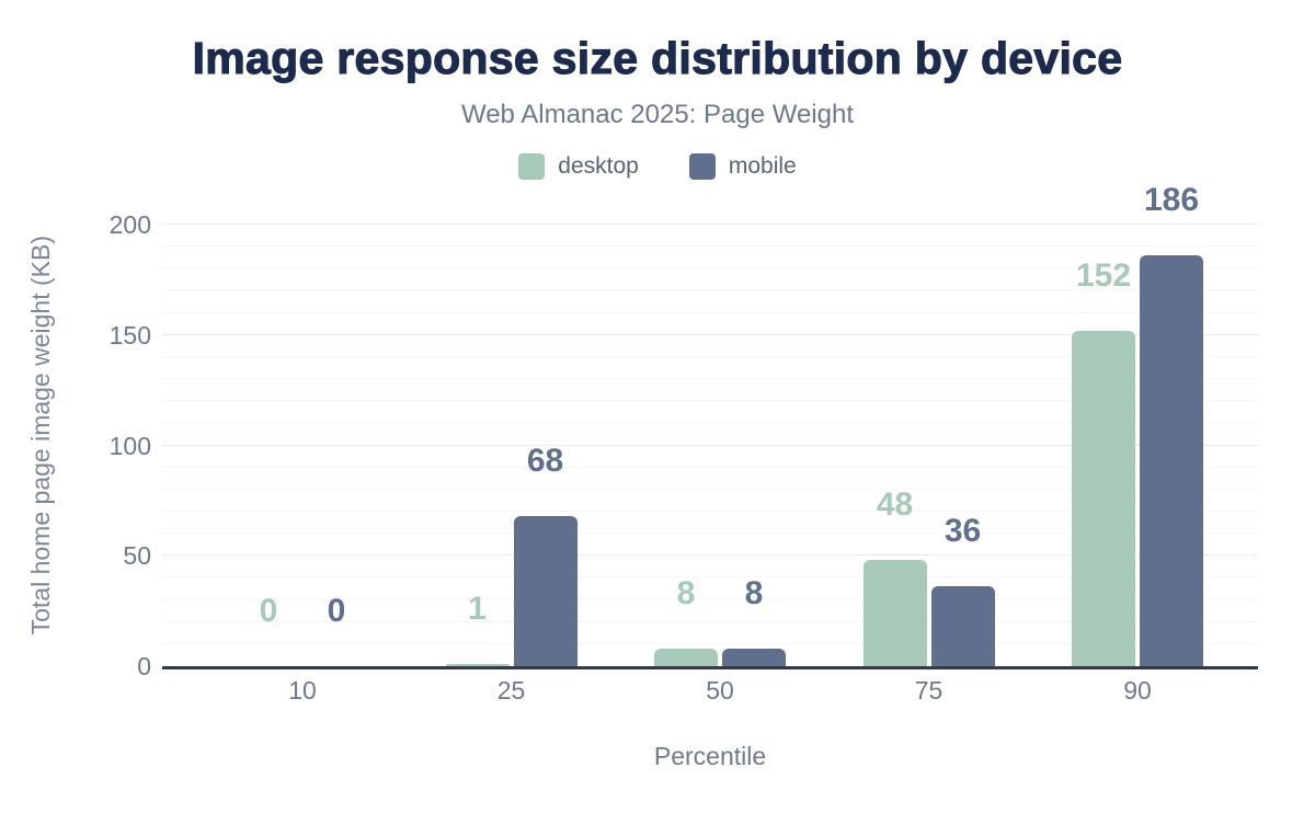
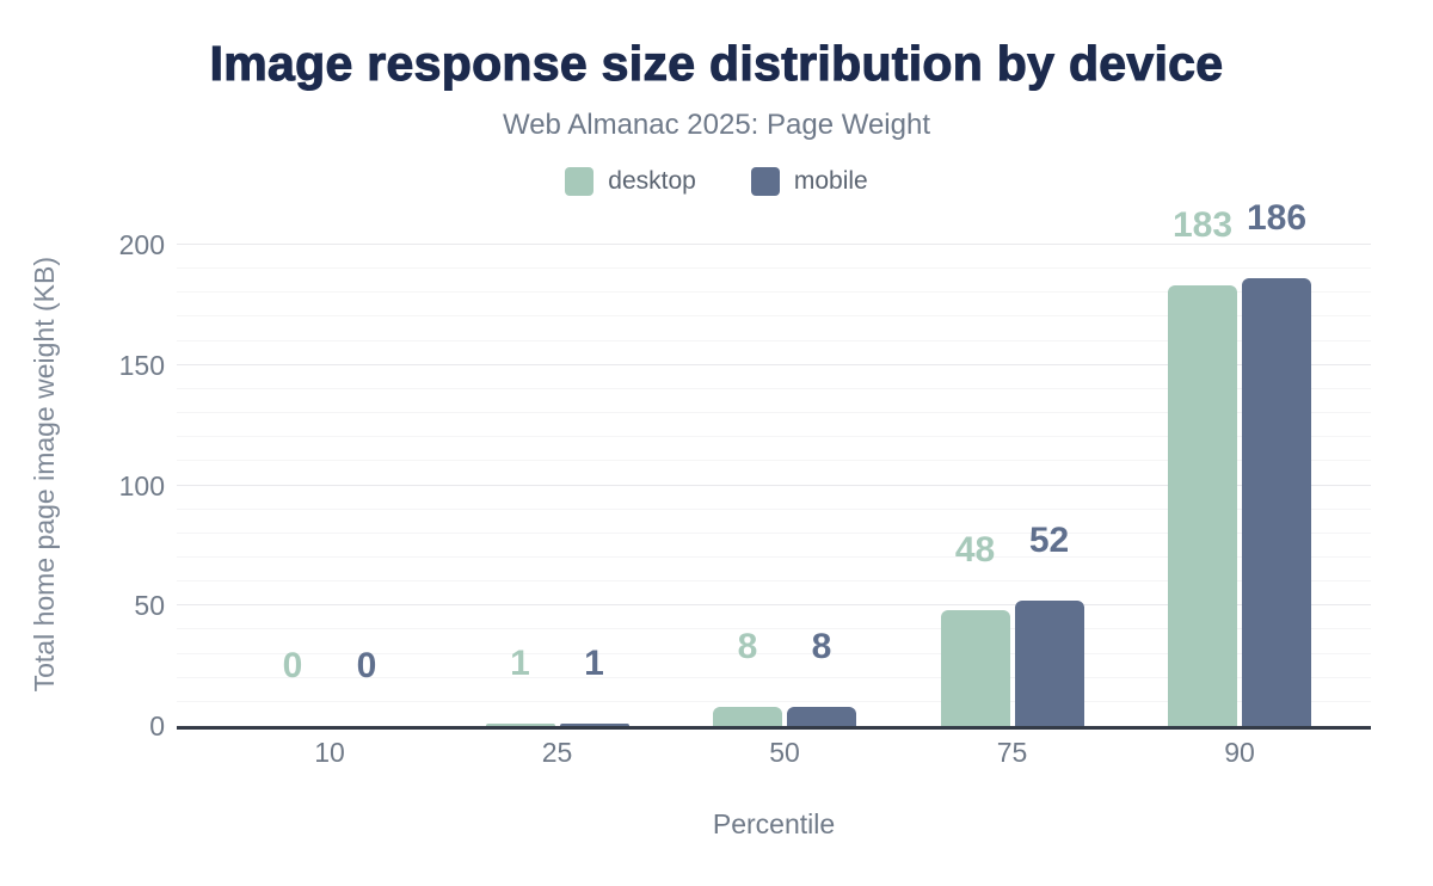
mobile/25: 68 -> 1
mobile/75: 36 -> 52
desktop/90: 152 -> 183
